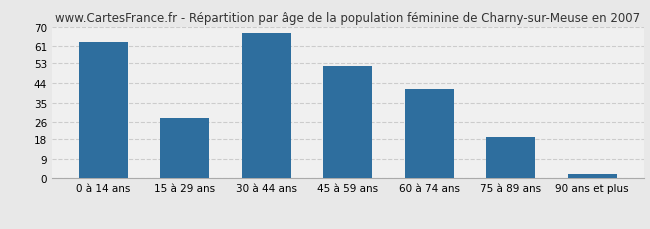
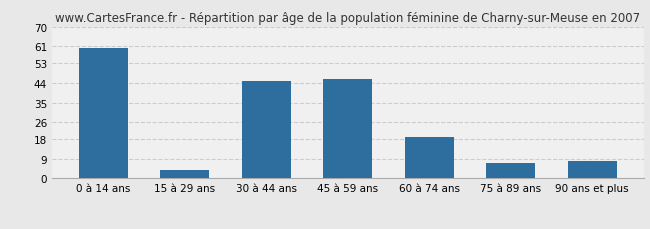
0 à 14 ans: 63 -> 60
15 à 29 ans: 28 -> 4
30 à 44 ans: 67 -> 45
45 à 59 ans: 52 -> 46
60 à 74 ans: 41 -> 19
75 à 89 ans: 19 -> 7
90 ans et plus: 2 -> 8
